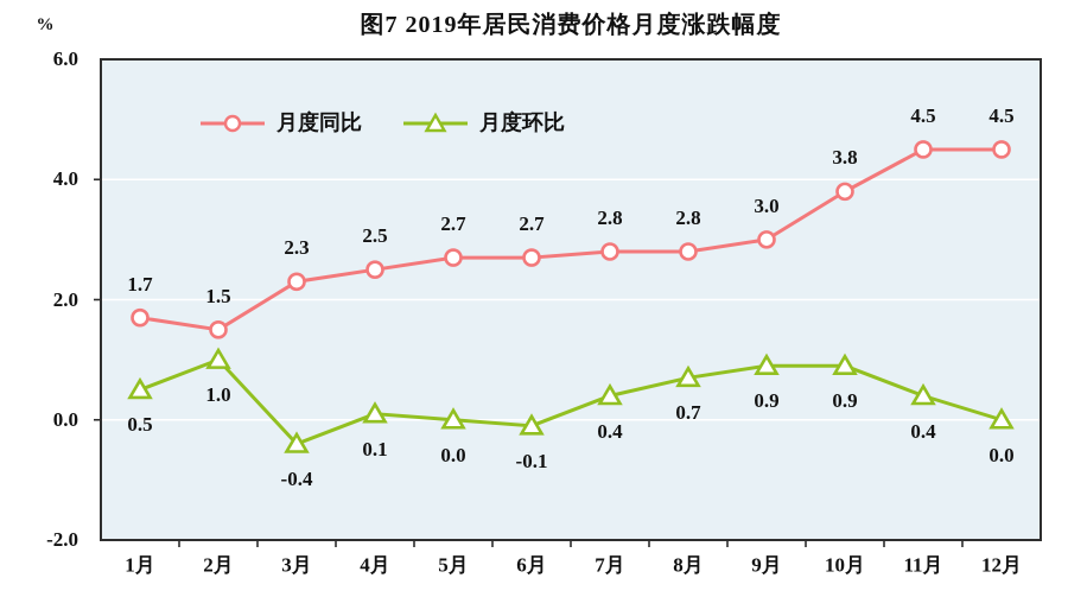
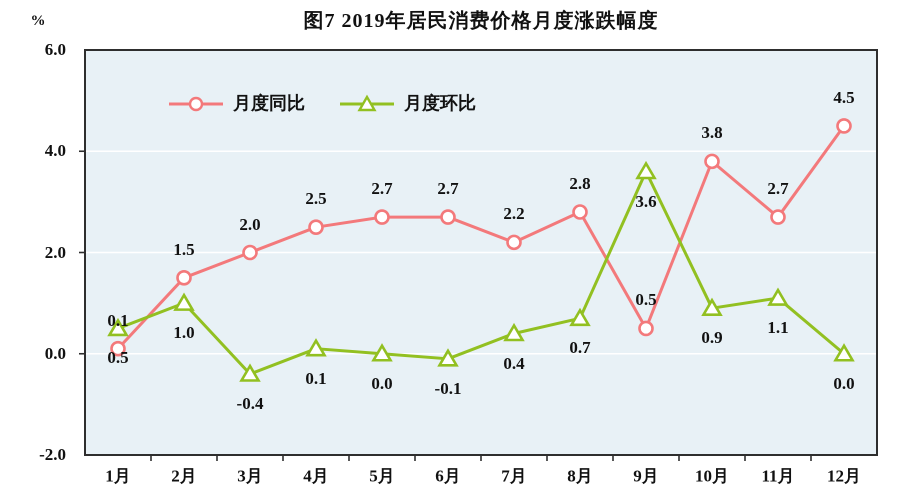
月度同比/1月: 1.7 -> 0.1
月度同比/3月: 2.3 -> 2.0
月度同比/7月: 2.8 -> 2.2
月度同比/9月: 3.0 -> 0.5
月度环比/9月: 0.9 -> 3.6
月度同比/11月: 4.5 -> 2.7
月度环比/11月: 0.4 -> 1.1
